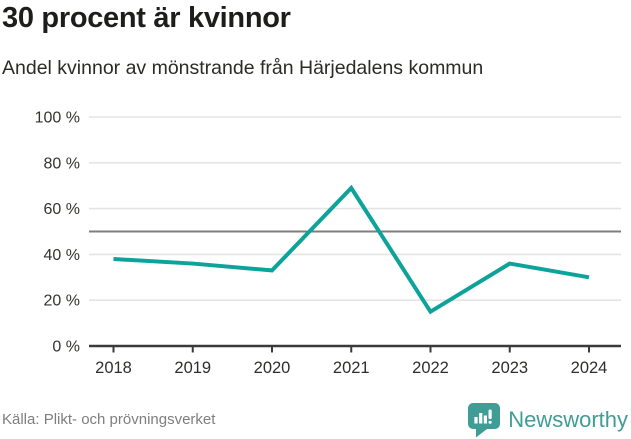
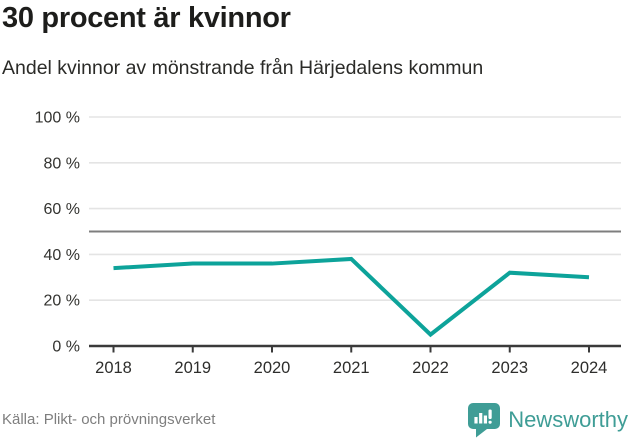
2018: 38% -> 34%
2020: 33% -> 36%
2021: 69% -> 38%
2022: 15% -> 5%
2023: 36% -> 32%
